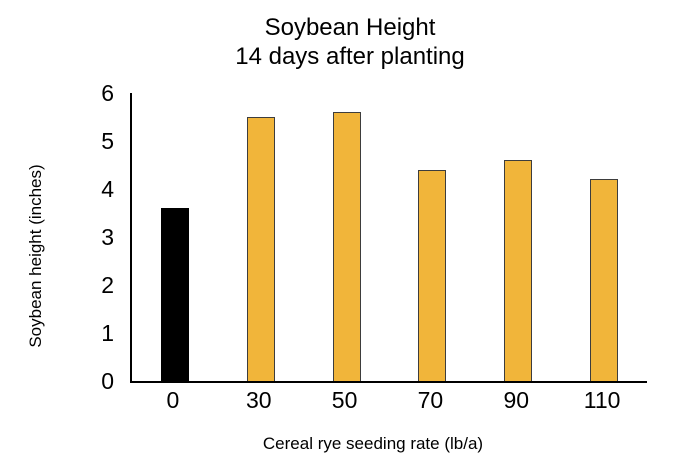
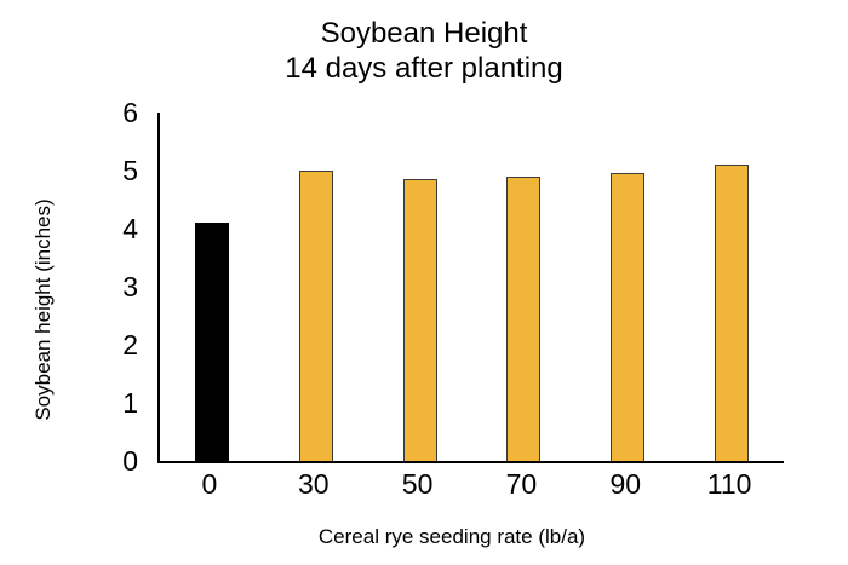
0: 3.6 -> 4.1
30: 5.5 -> 5.0
50: 5.6 -> 4.8
70: 4.4 -> 4.9
90: 4.6 -> 5.0
110: 4.2 -> 5.1
